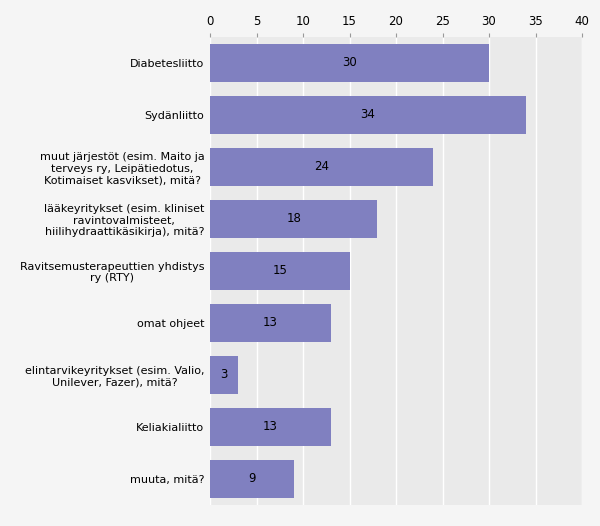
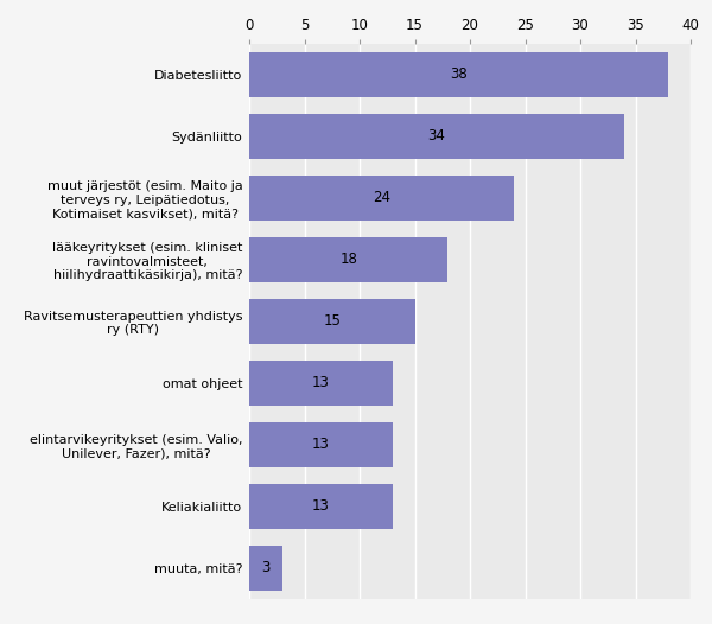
Diabetesliitto: 30 -> 38
elintarvikeyritykset (esim. Valio, Unilever, Fazer), mitä?: 3 -> 13
muuta, mitä?: 9 -> 3
